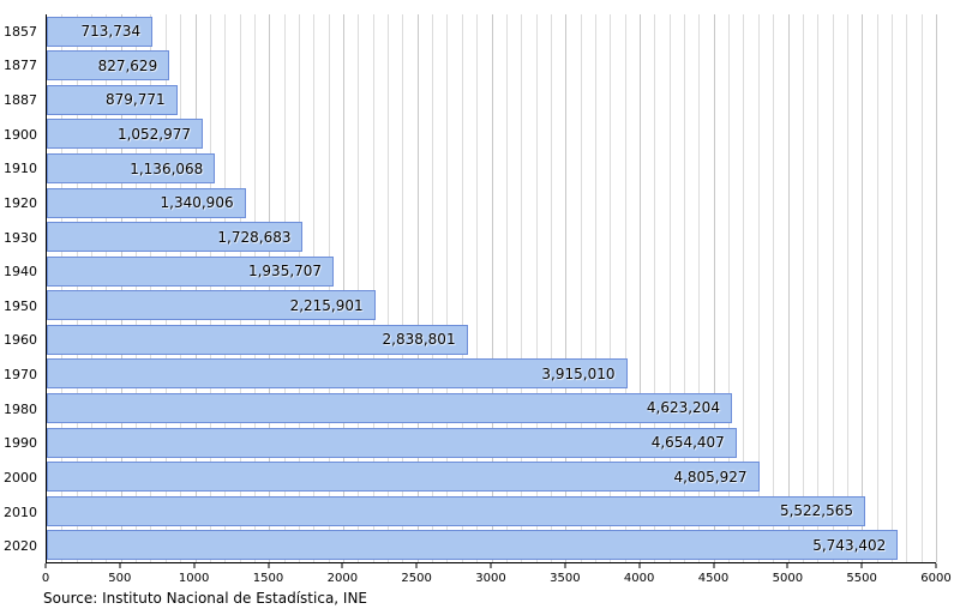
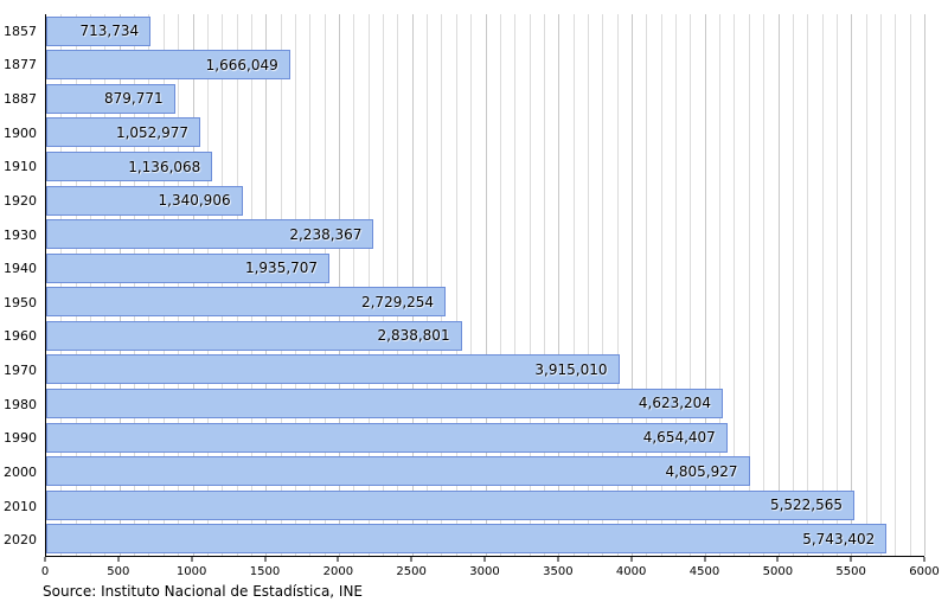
1877: 827,629 -> 1,666,049
1930: 1,728,683 -> 2,238,367
1950: 2,215,901 -> 2,729,254
